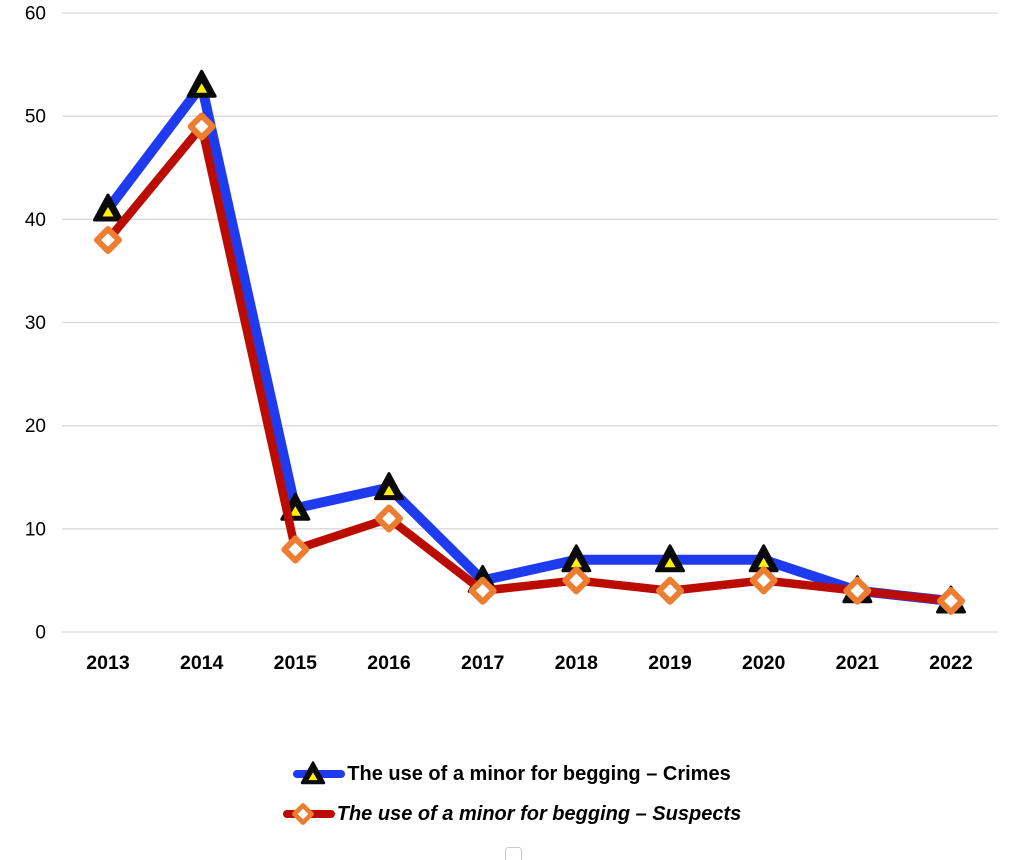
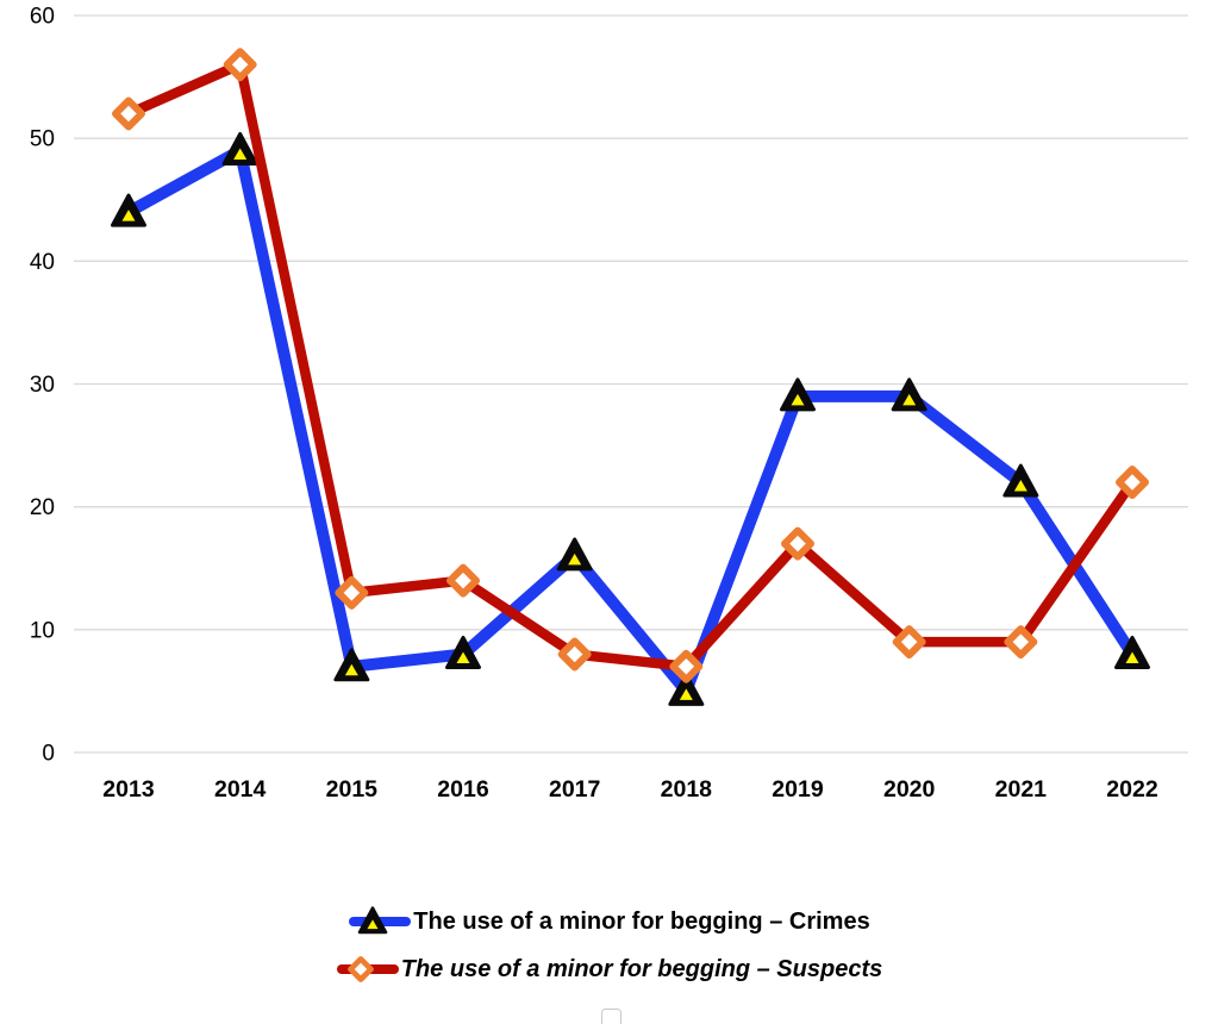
The use of a minor for begging – Crimes/2013: 41 -> 44
The use of a minor for begging – Suspects/2013: 38 -> 52
The use of a minor for begging – Crimes/2014: 53 -> 49
The use of a minor for begging – Suspects/2014: 49 -> 56
The use of a minor for begging – Crimes/2015: 12 -> 7
The use of a minor for begging – Suspects/2015: 8 -> 13
The use of a minor for begging – Crimes/2016: 14 -> 8
The use of a minor for begging – Suspects/2016: 11 -> 14
The use of a minor for begging – Crimes/2017: 5 -> 16
The use of a minor for begging – Suspects/2017: 4 -> 8
The use of a minor for begging – Crimes/2018: 7 -> 5
The use of a minor for begging – Suspects/2018: 5 -> 7
The use of a minor for begging – Crimes/2019: 7 -> 29
The use of a minor for begging – Suspects/2019: 4 -> 17
The use of a minor for begging – Crimes/2020: 7 -> 29
The use of a minor for begging – Suspects/2020: 5 -> 9
The use of a minor for begging – Crimes/2021: 4 -> 22
The use of a minor for begging – Suspects/2021: 4 -> 9
The use of a minor for begging – Crimes/2022: 3 -> 8
The use of a minor for begging – Suspects/2022: 3 -> 22
